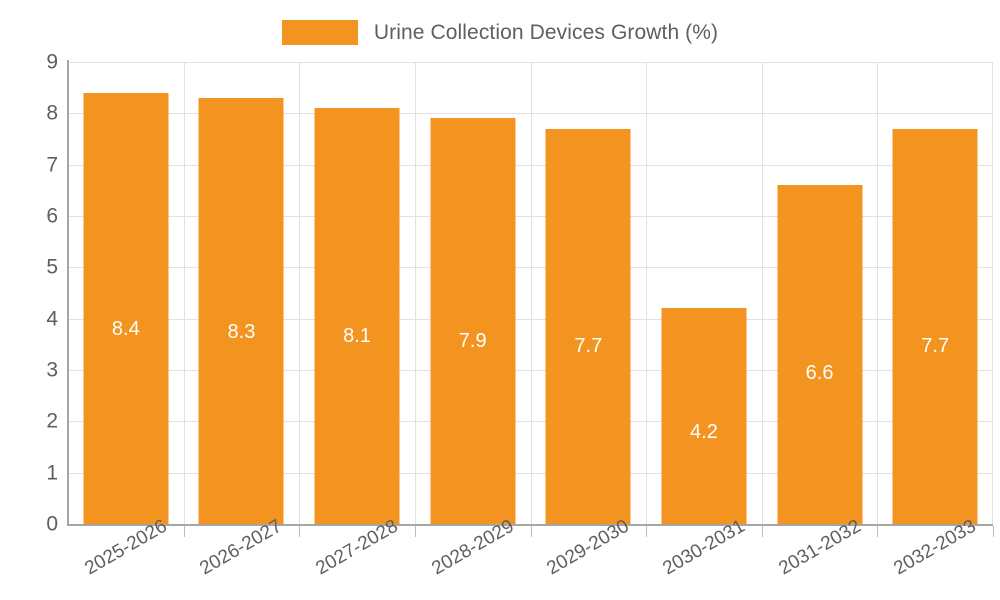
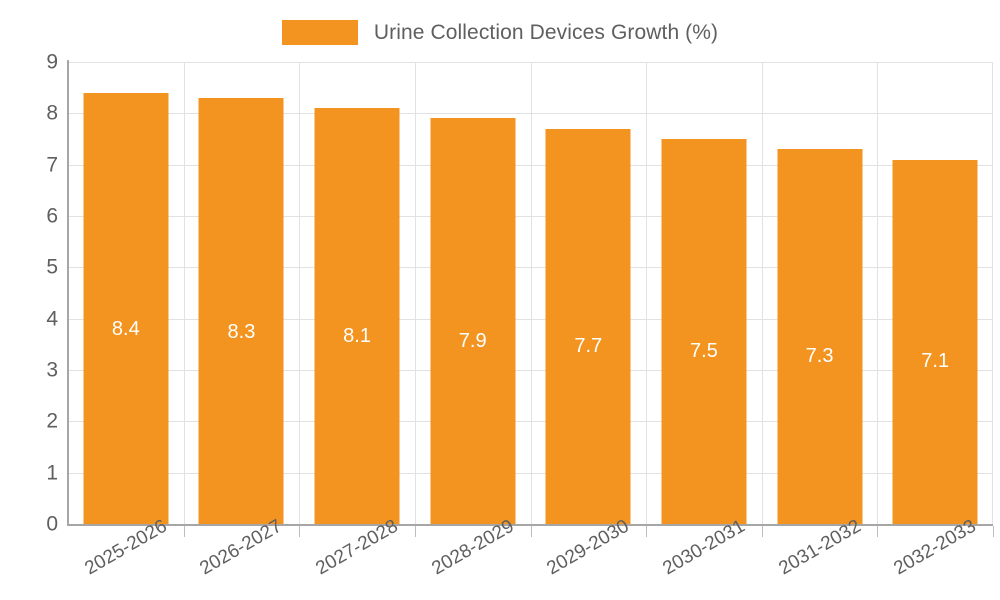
2030-2031: 4.2 -> 7.5
2031-2032: 6.6 -> 7.3
2032-2033: 7.7 -> 7.1
